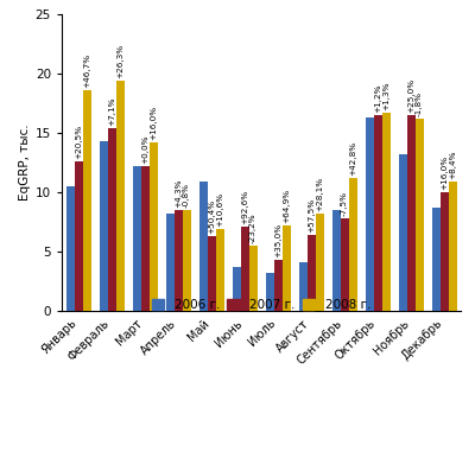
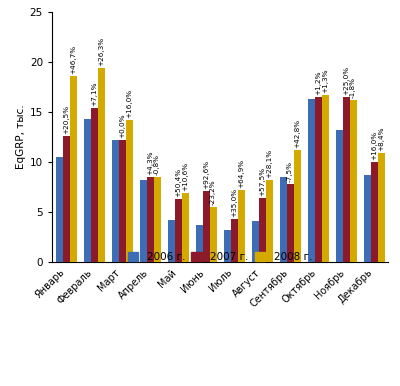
2006 г./Май: 10.9 -> 4.2
